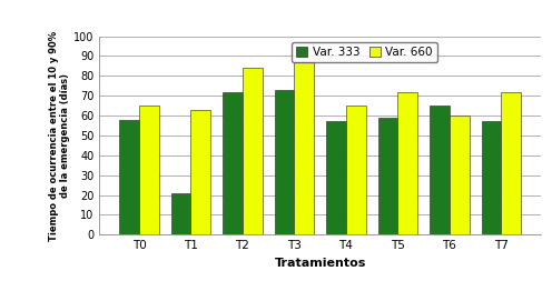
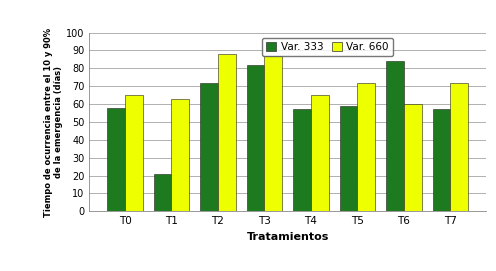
Var. 660/T2: 84 -> 88
Var. 333/T3: 73 -> 82
Var. 333/T6: 65 -> 84
